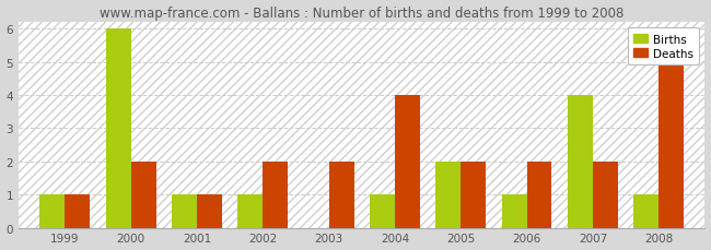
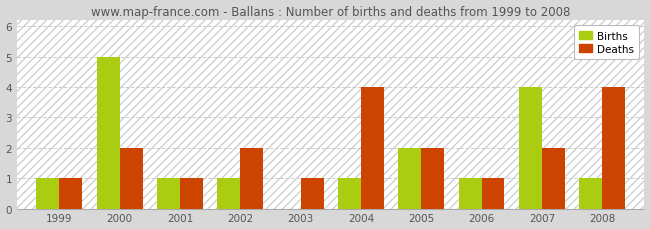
Births/2000: 6 -> 5
Deaths/2003: 2 -> 1
Deaths/2006: 2 -> 1
Deaths/2008: 5 -> 4
